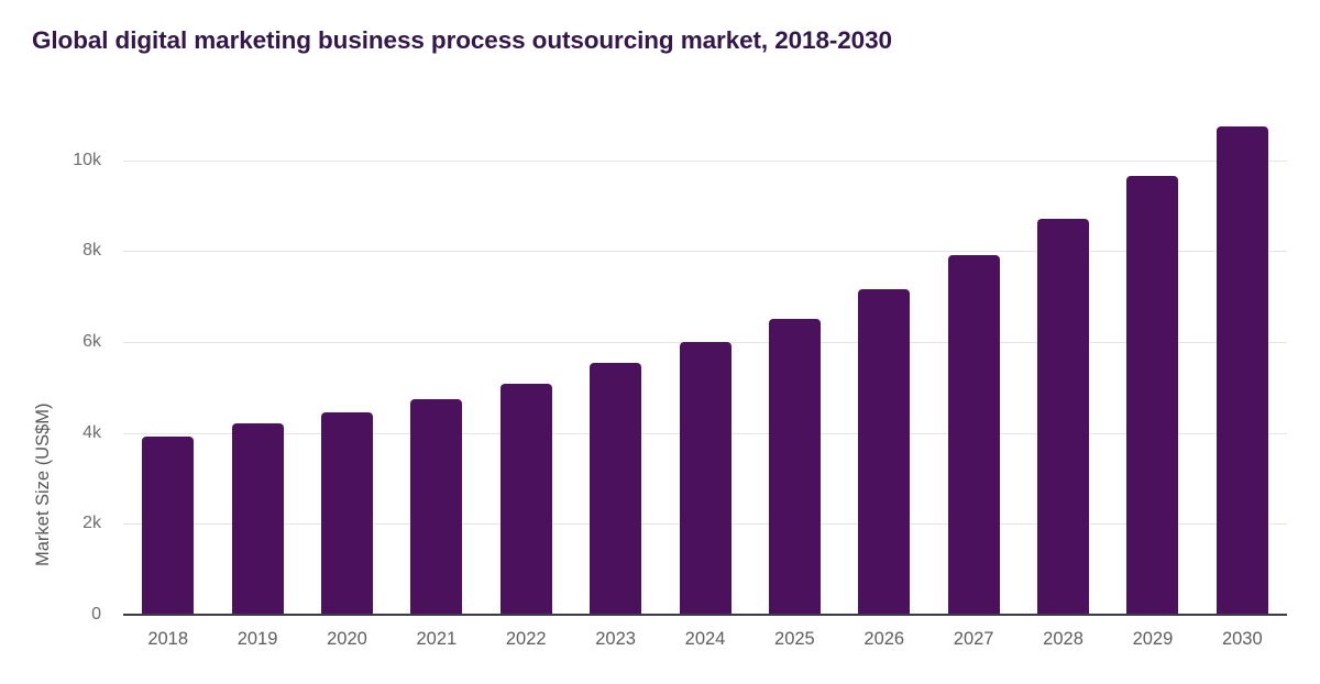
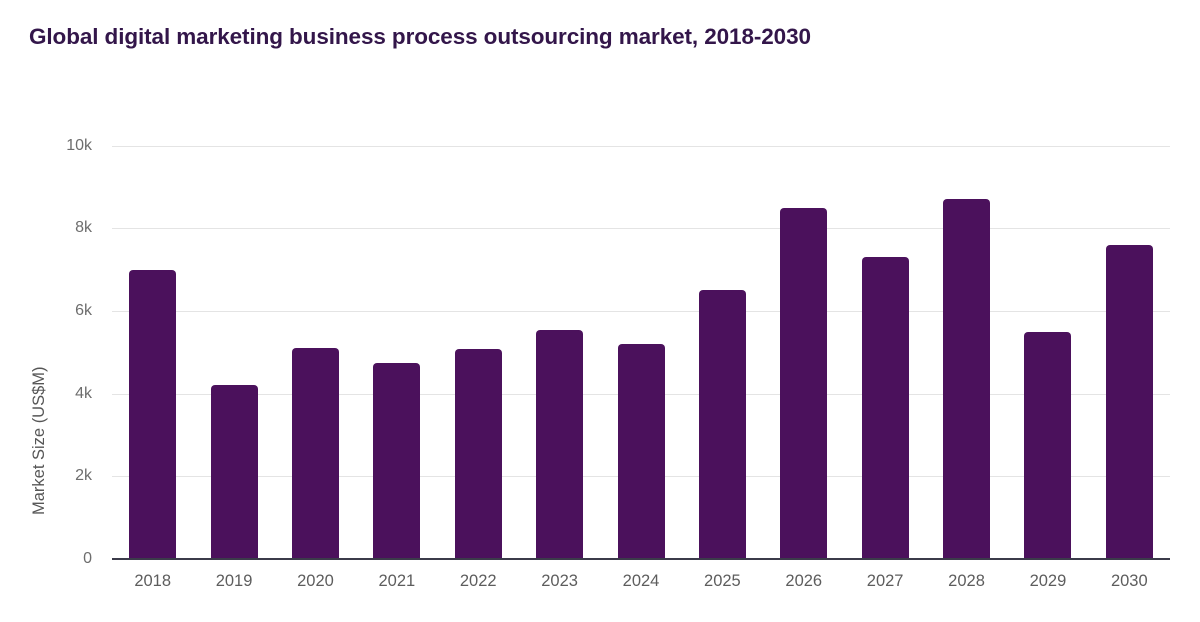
2018: 3.9k -> 7.0k
2020: 4.4k -> 5.1k
2024: 6.0k -> 5.2k
2026: 7.2k -> 8.5k
2027: 7.9k -> 7.3k
2029: 9.6k -> 5.5k
2030: 10.7k -> 7.6k
